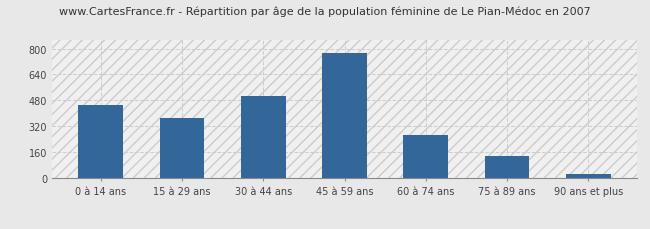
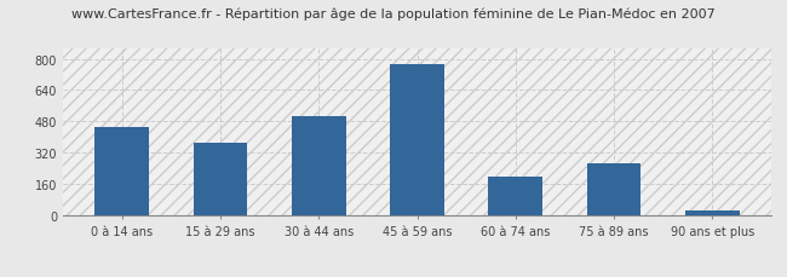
60 à 74 ans: 260 -> 200
75 à 89 ans: 140 -> 270
